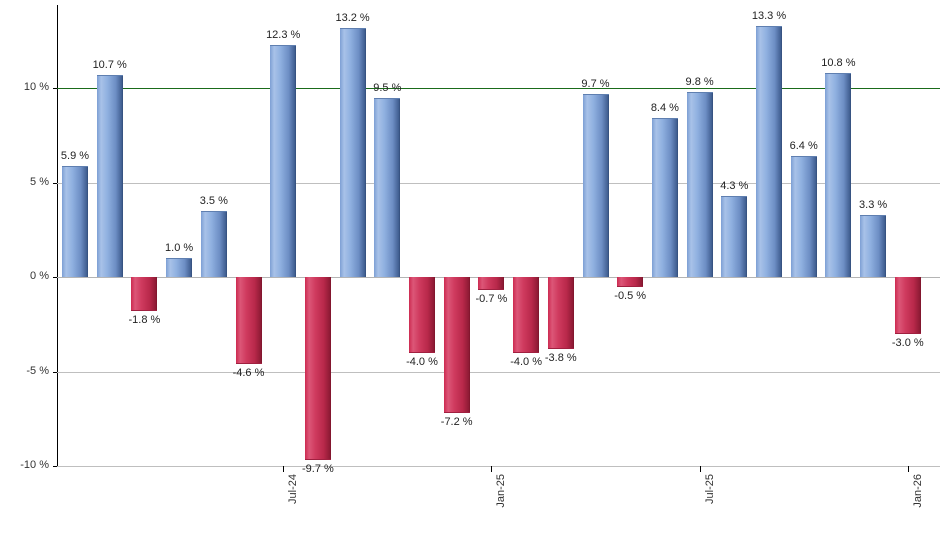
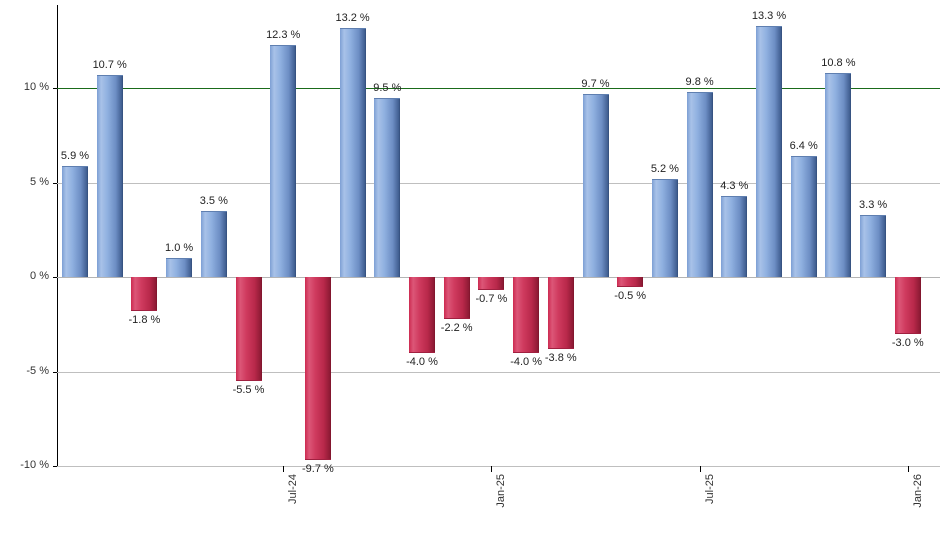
Jul-24: -4.6 -> -5.5
Jan-25: -7.2 -> -2.2
Jul-25: 8.4 -> 5.2
